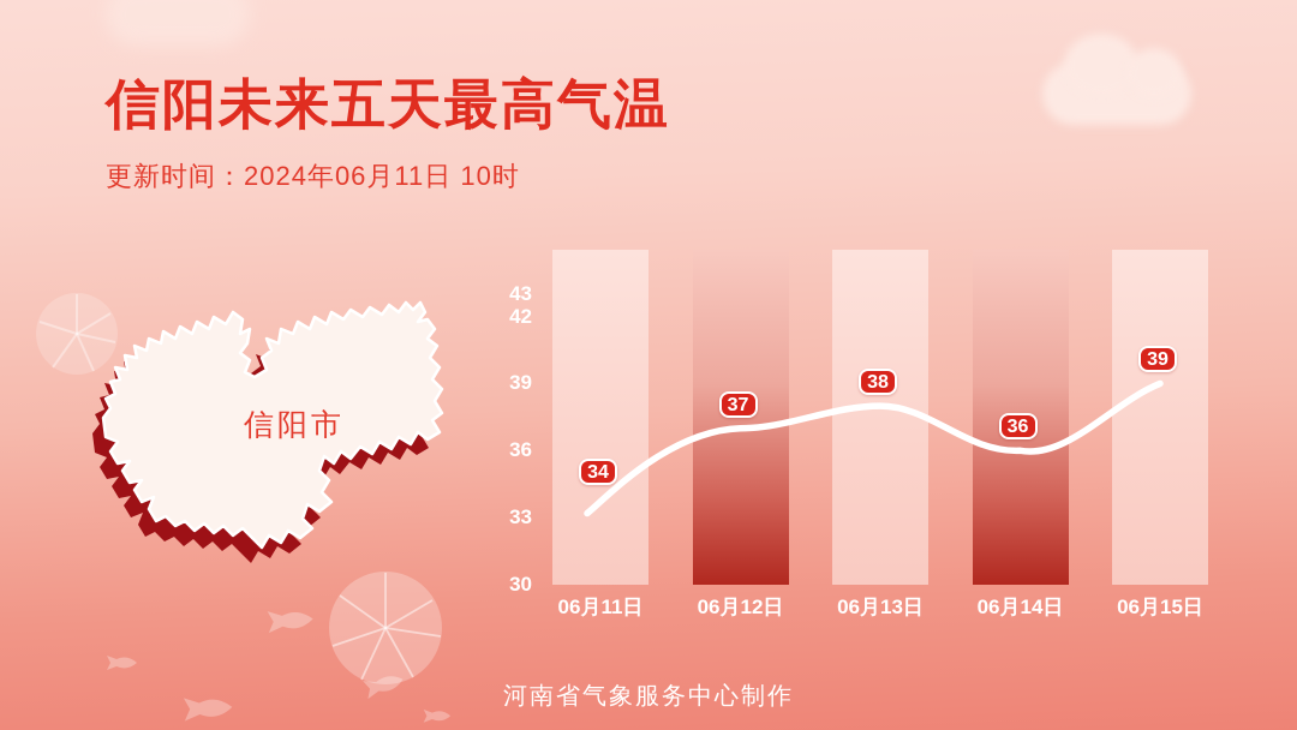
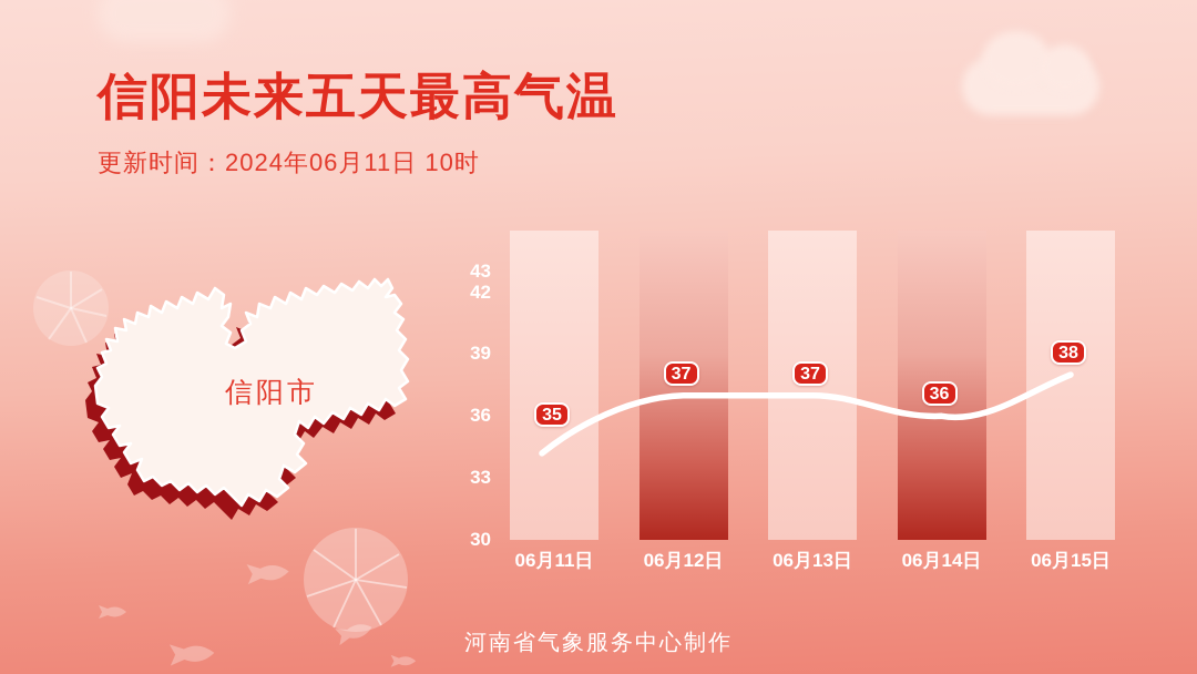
06月11日: 34 -> 35
06月13日: 38 -> 37
06月15日: 39 -> 38
